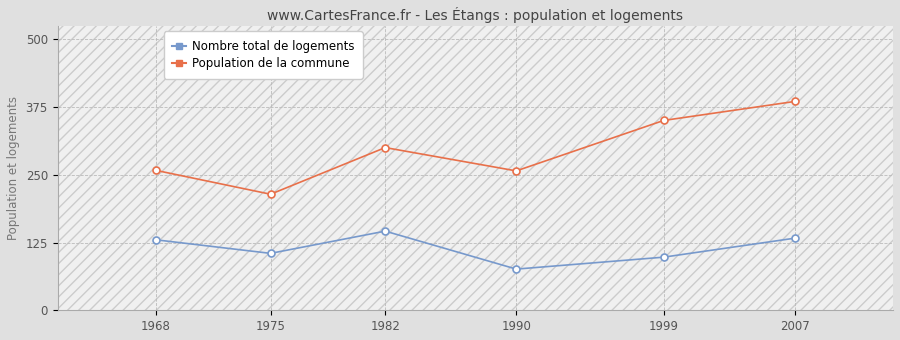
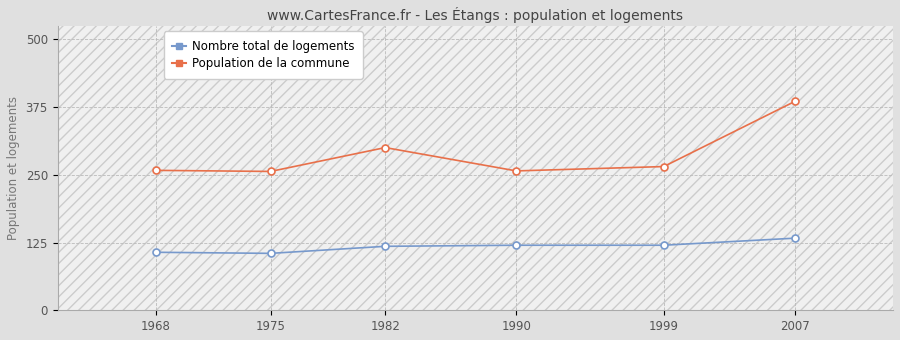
Nombre total de logements/1968: 130 -> 107
Population de la commune/1975: 214 -> 256
Nombre total de logements/1982: 146 -> 118
Nombre total de logements/1990: 76 -> 120
Nombre total de logements/1999: 98 -> 120
Population de la commune/1999: 350 -> 265
